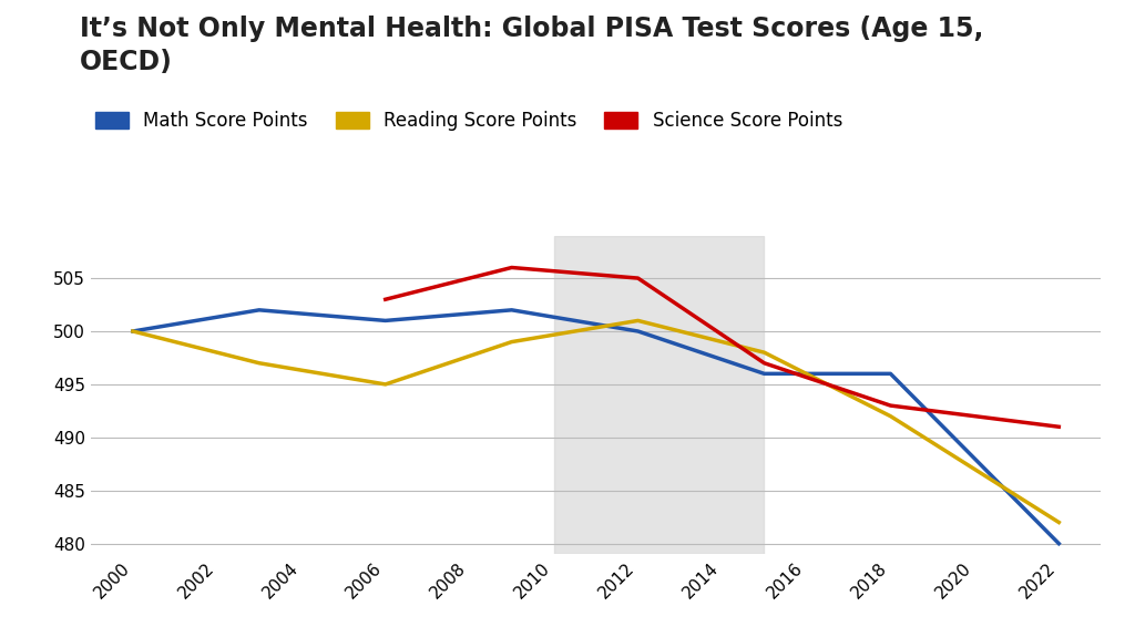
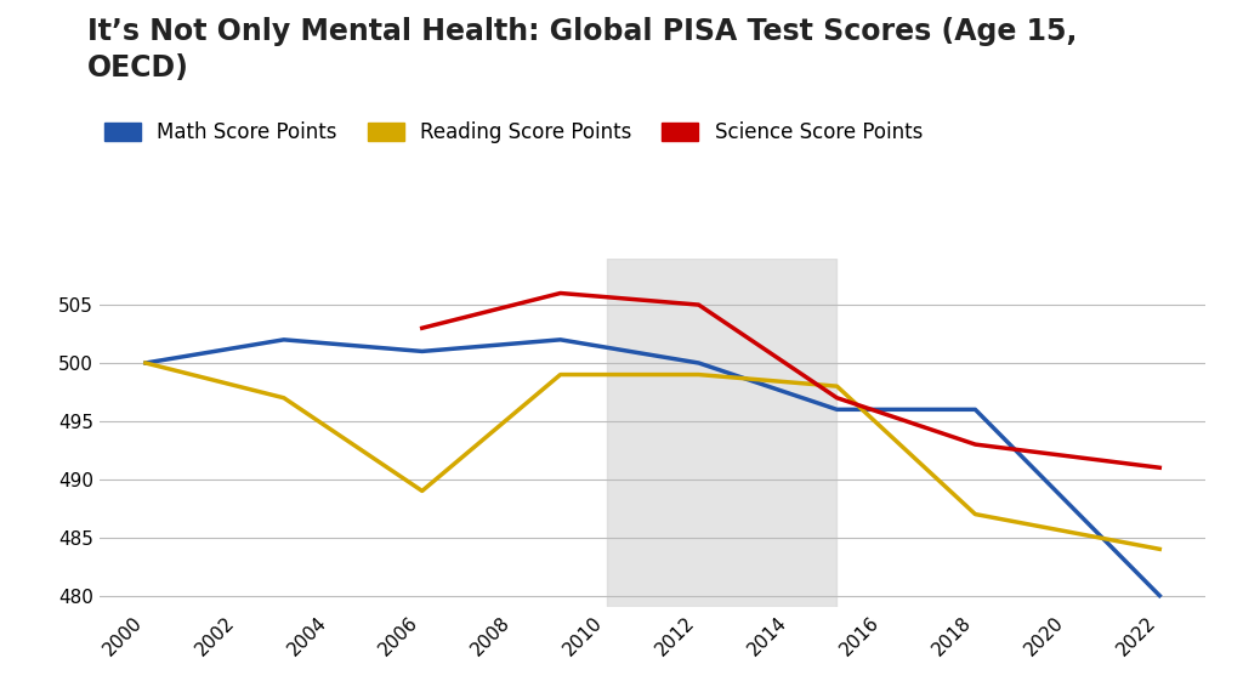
Reading Score Points/2006: 495 -> 489
Reading Score Points/2012: 501 -> 499
Reading Score Points/2018: 492 -> 487
Reading Score Points/2022: 482 -> 484
